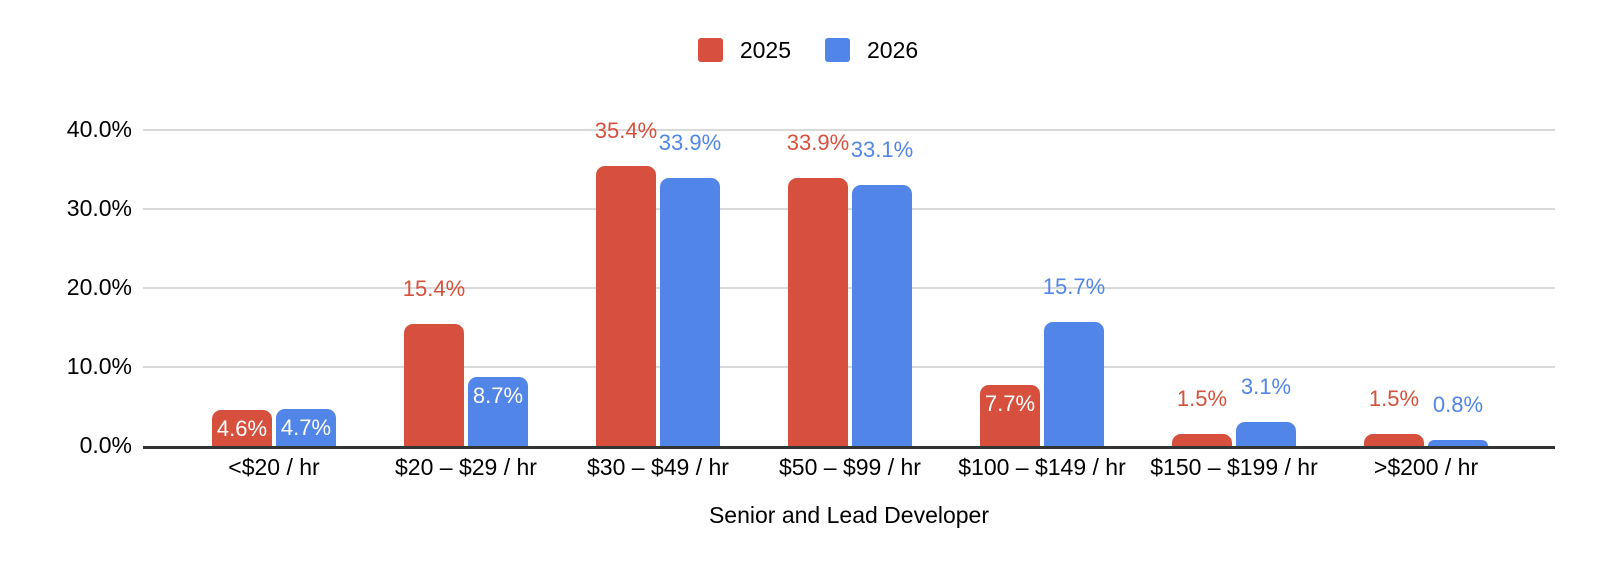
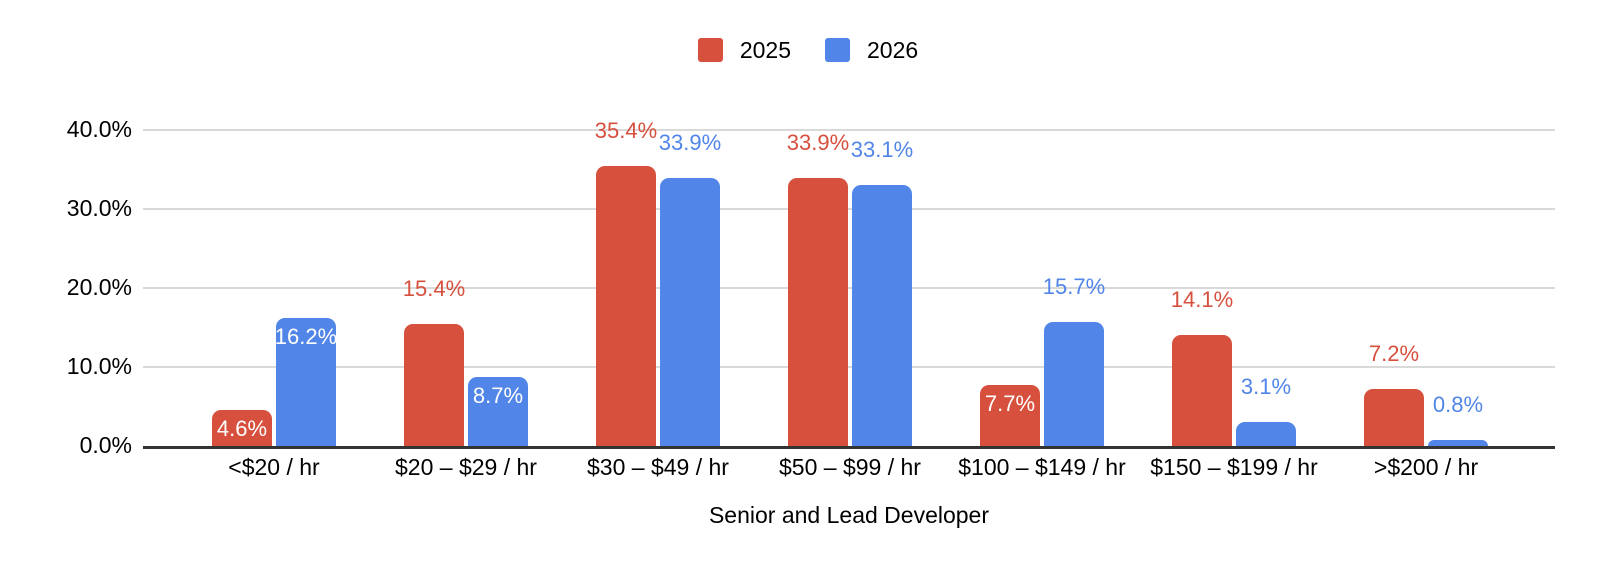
2026/<$20 / hr: 4.7% -> 16.2%
2025/$150 – $199 / hr: 1.5% -> 14.1%
2025/>$200 / hr: 1.5% -> 7.2%
